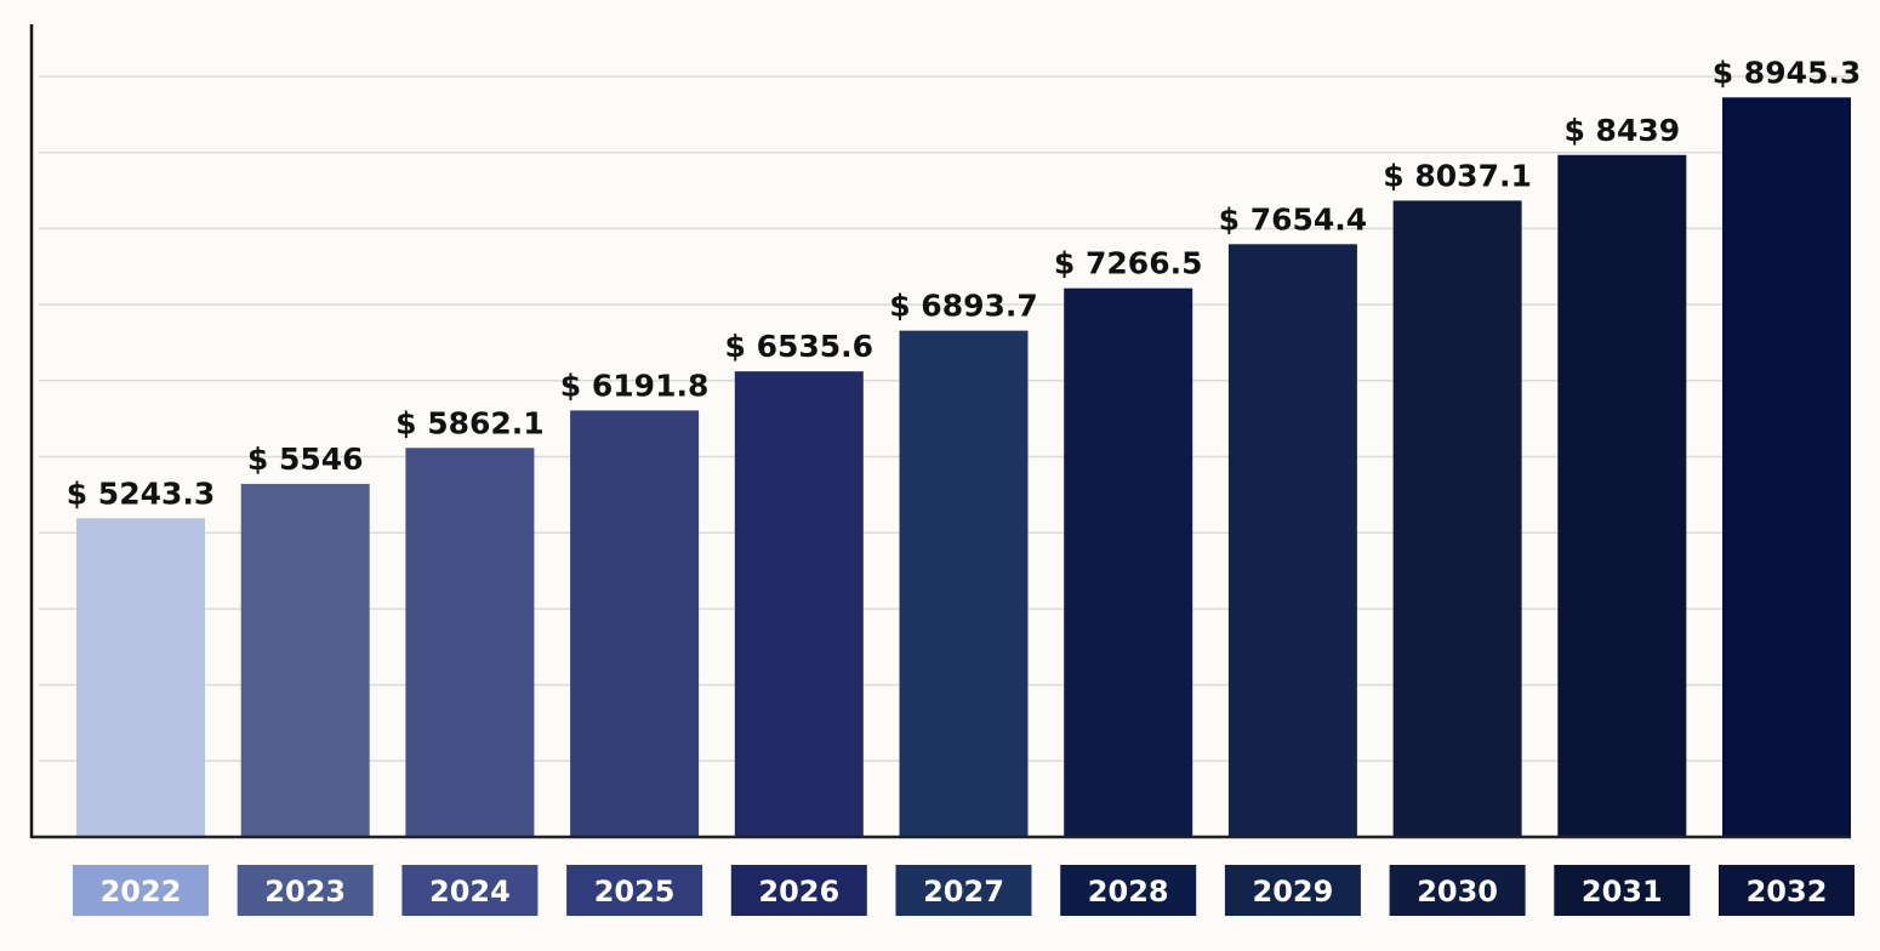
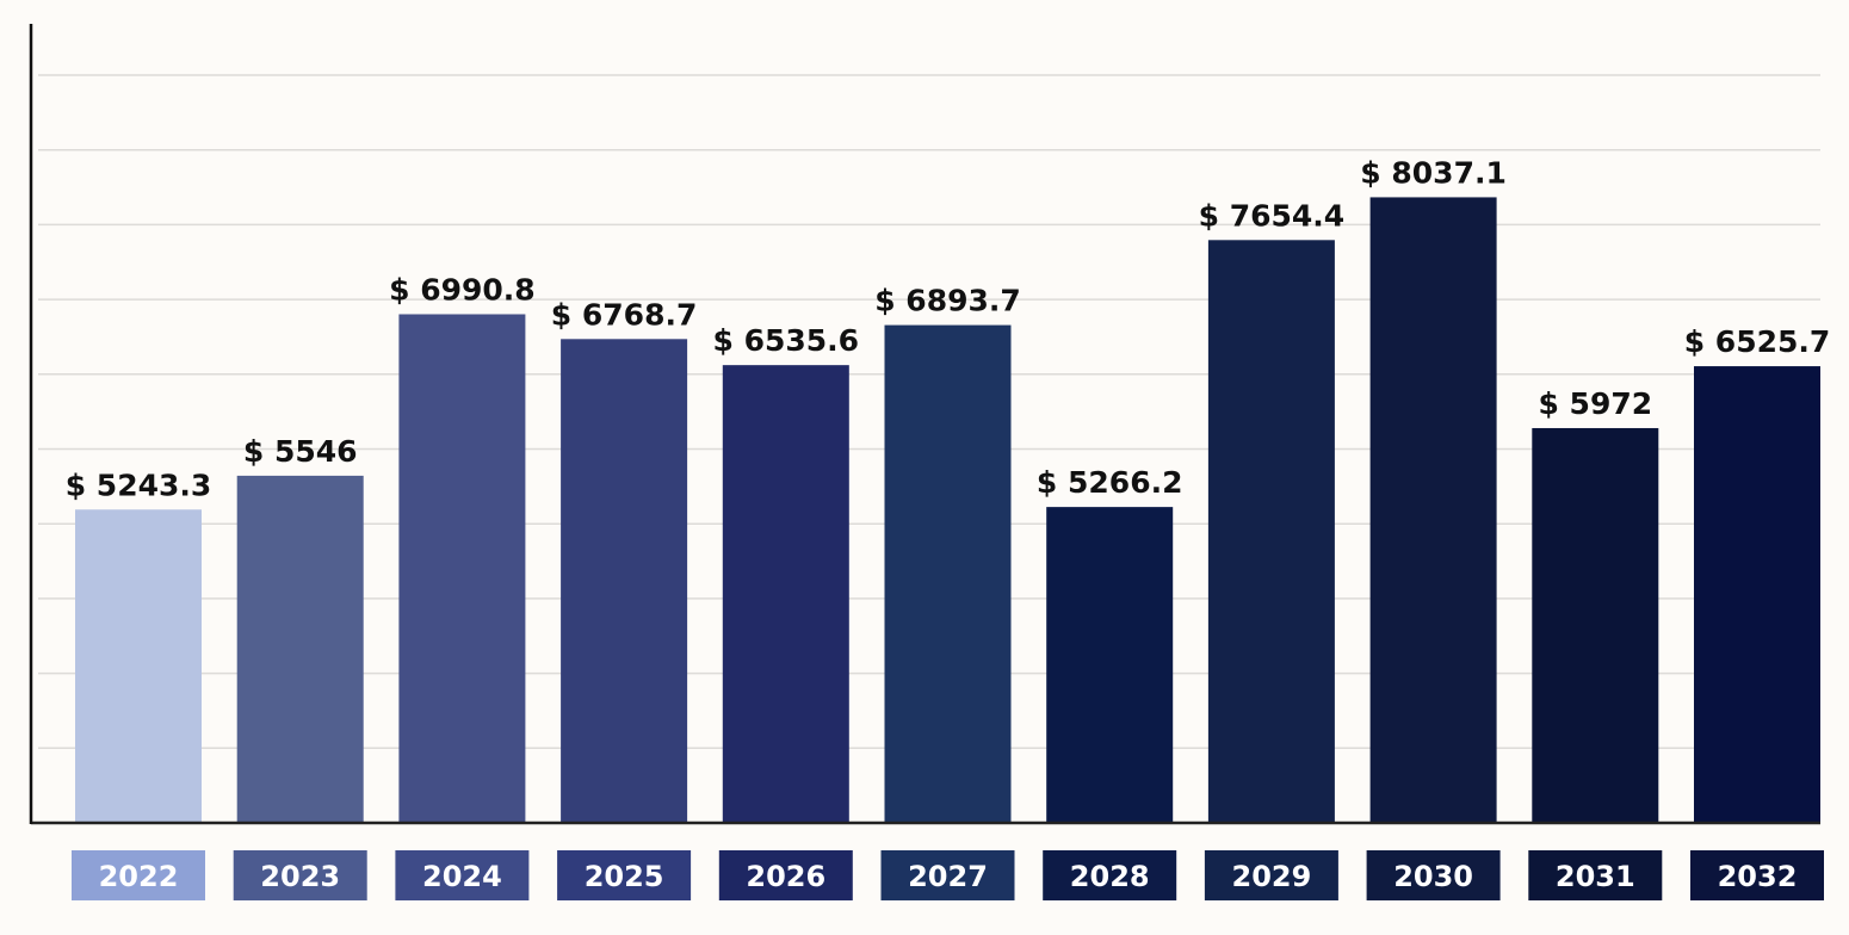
2024: 5862.1 -> 6990.8
2025: 6191.8 -> 6768.7
2028: 7266.5 -> 5266.2
2031: 8439 -> 5972
2032: 8945.3 -> 6525.7
